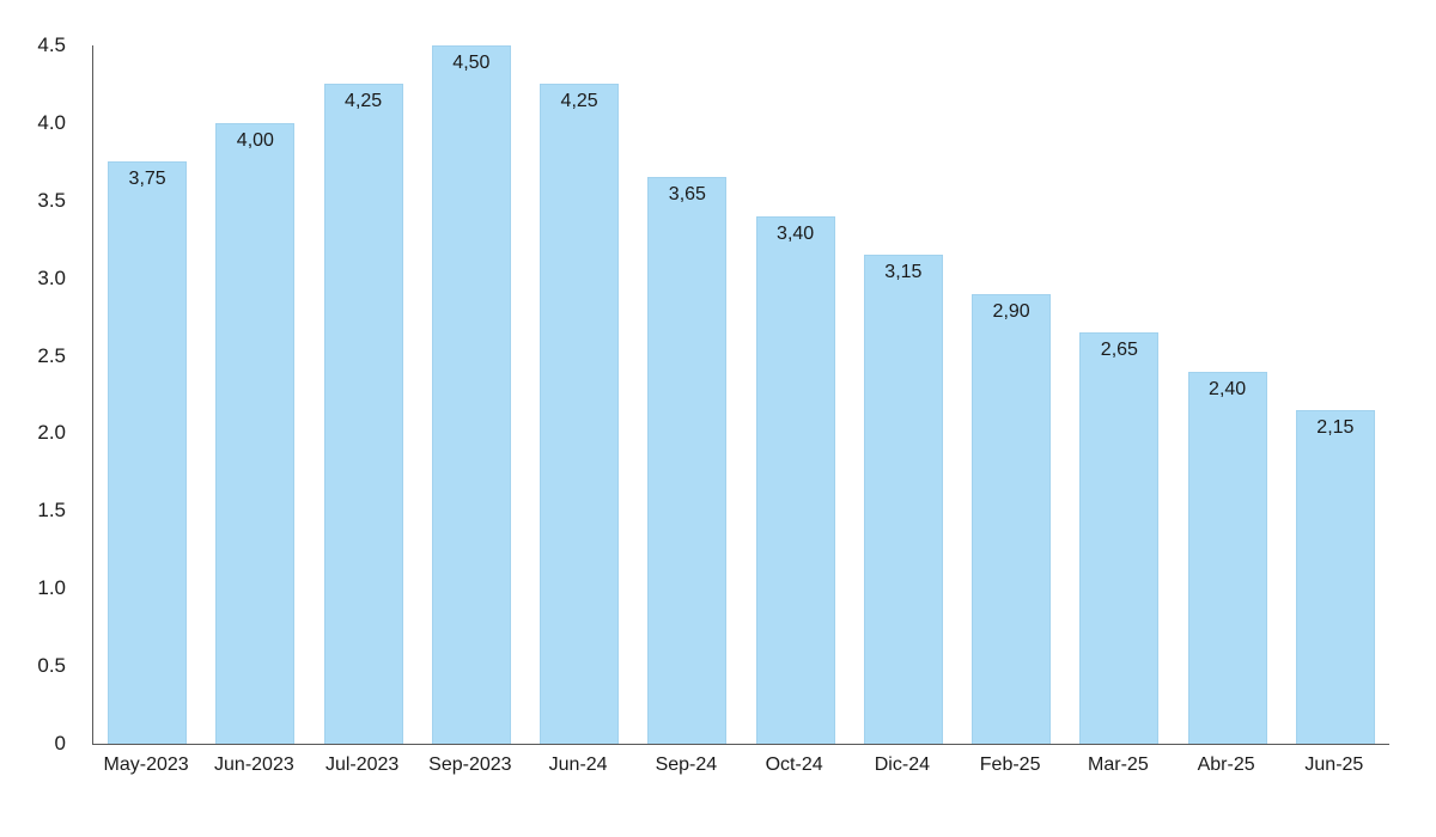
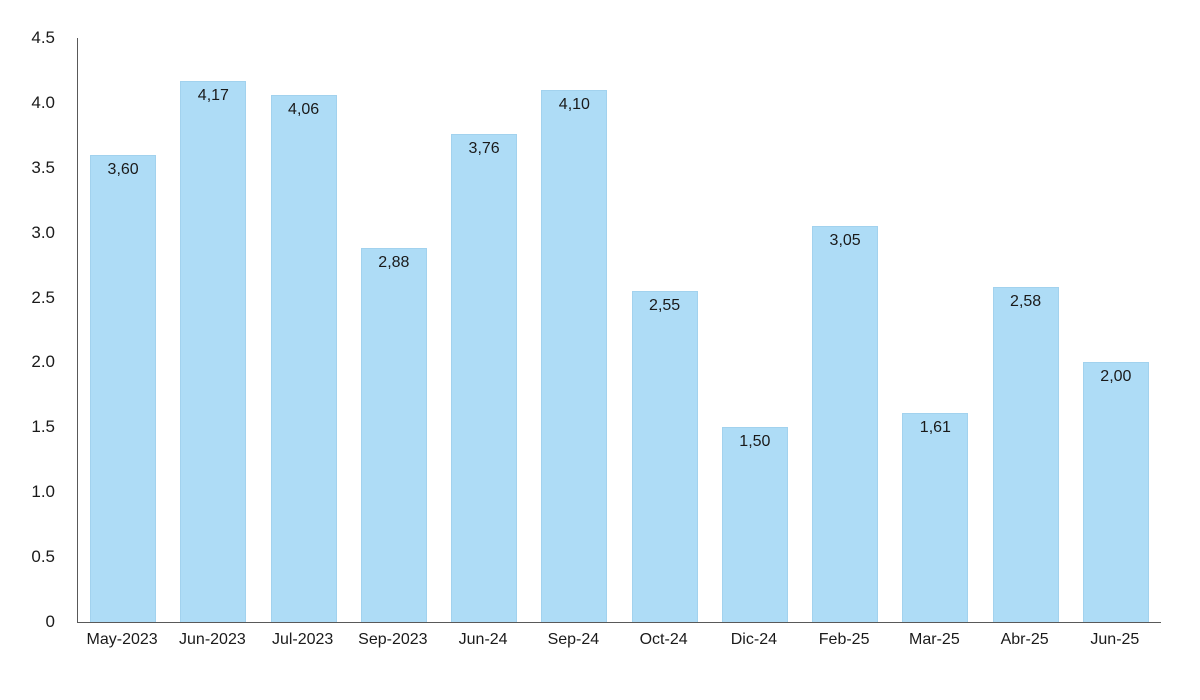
May-2023: 3,75 -> 3,60
Jun-2023: 4,00 -> 4,17
Jul-2023: 4,25 -> 4,06
Sep-2023: 4,50 -> 2,88
Jun-24: 4,25 -> 3,76
Sep-24: 3,65 -> 4,10
Oct-24: 3,40 -> 2,55
Dic-24: 3,15 -> 1,50
Feb-25: 2,90 -> 3,05
Mar-25: 2,65 -> 1,61
Abr-25: 2,40 -> 2,58
Jun-25: 2,15 -> 2,00
